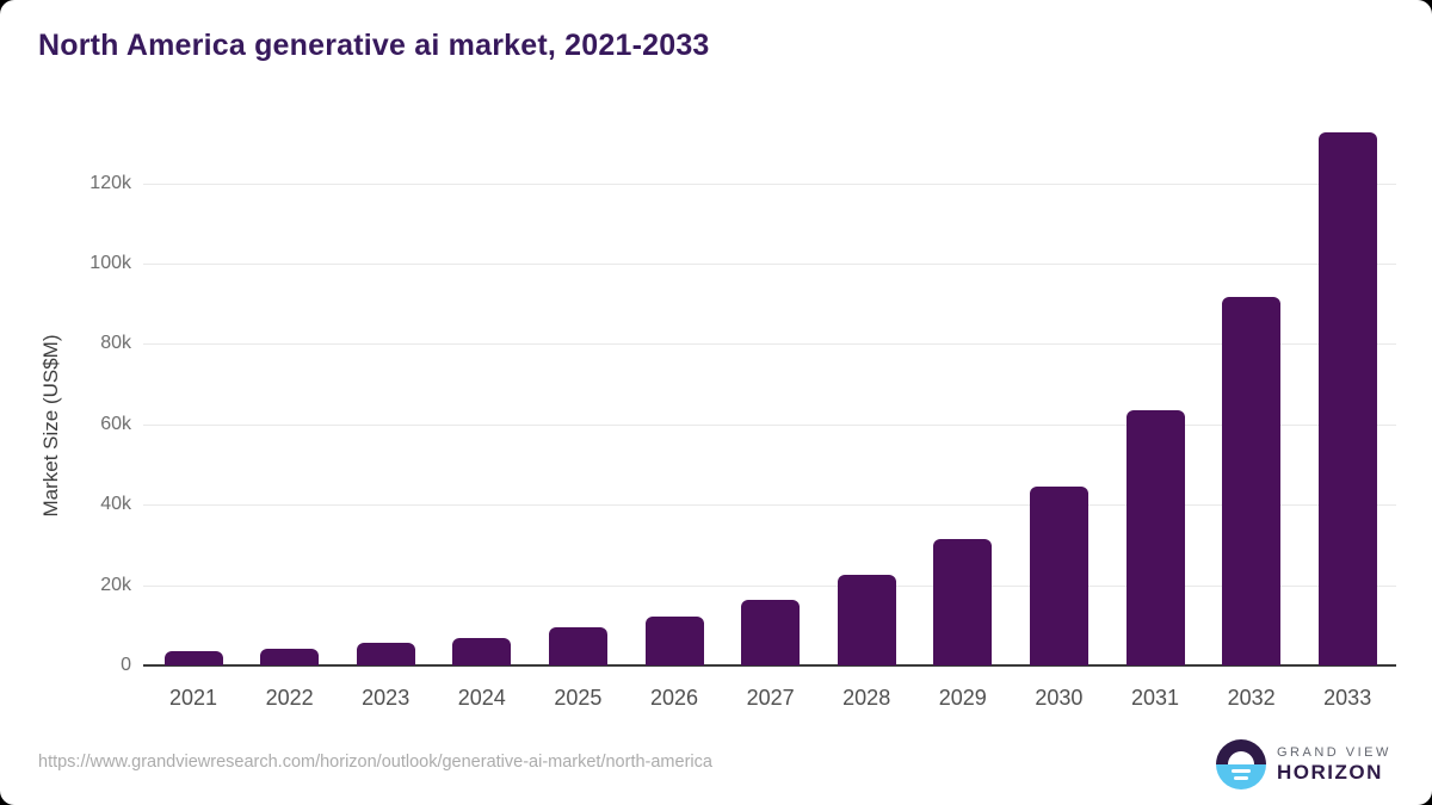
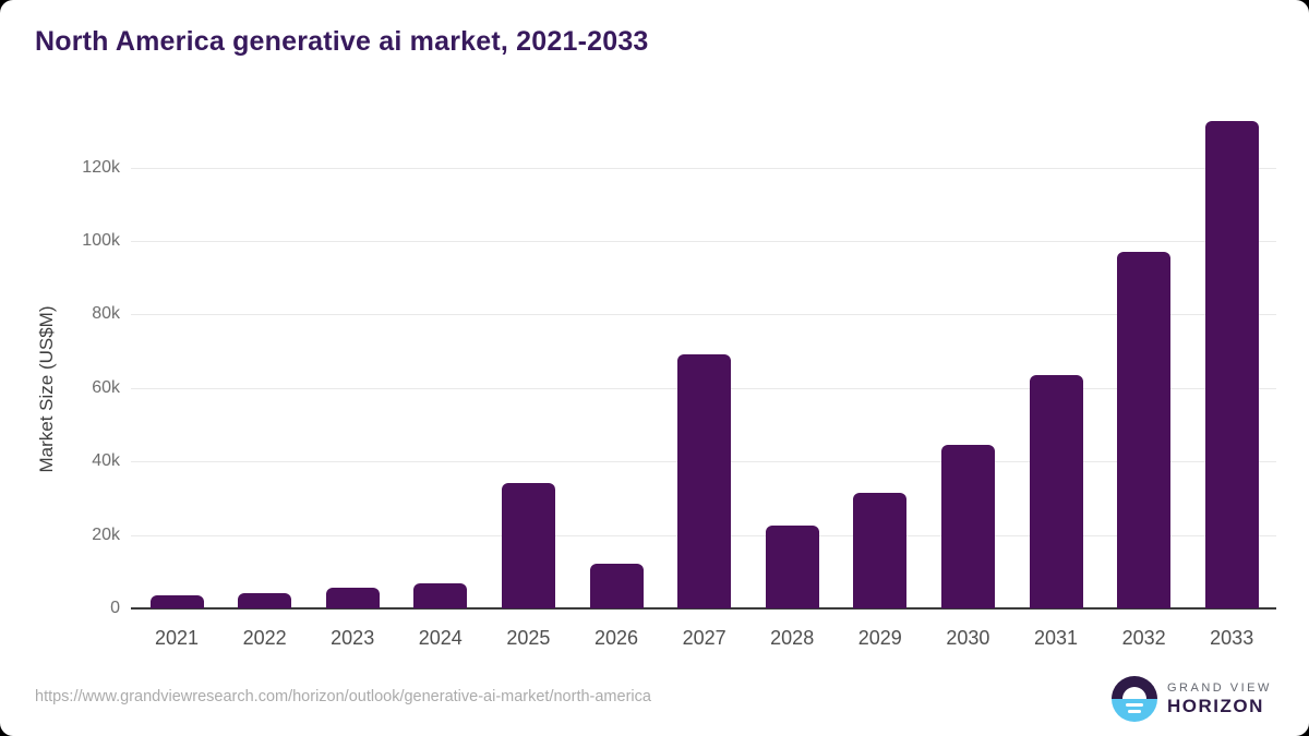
2025: 10k -> 34k
2027: 16k -> 69k
2032: 92k -> 97k
